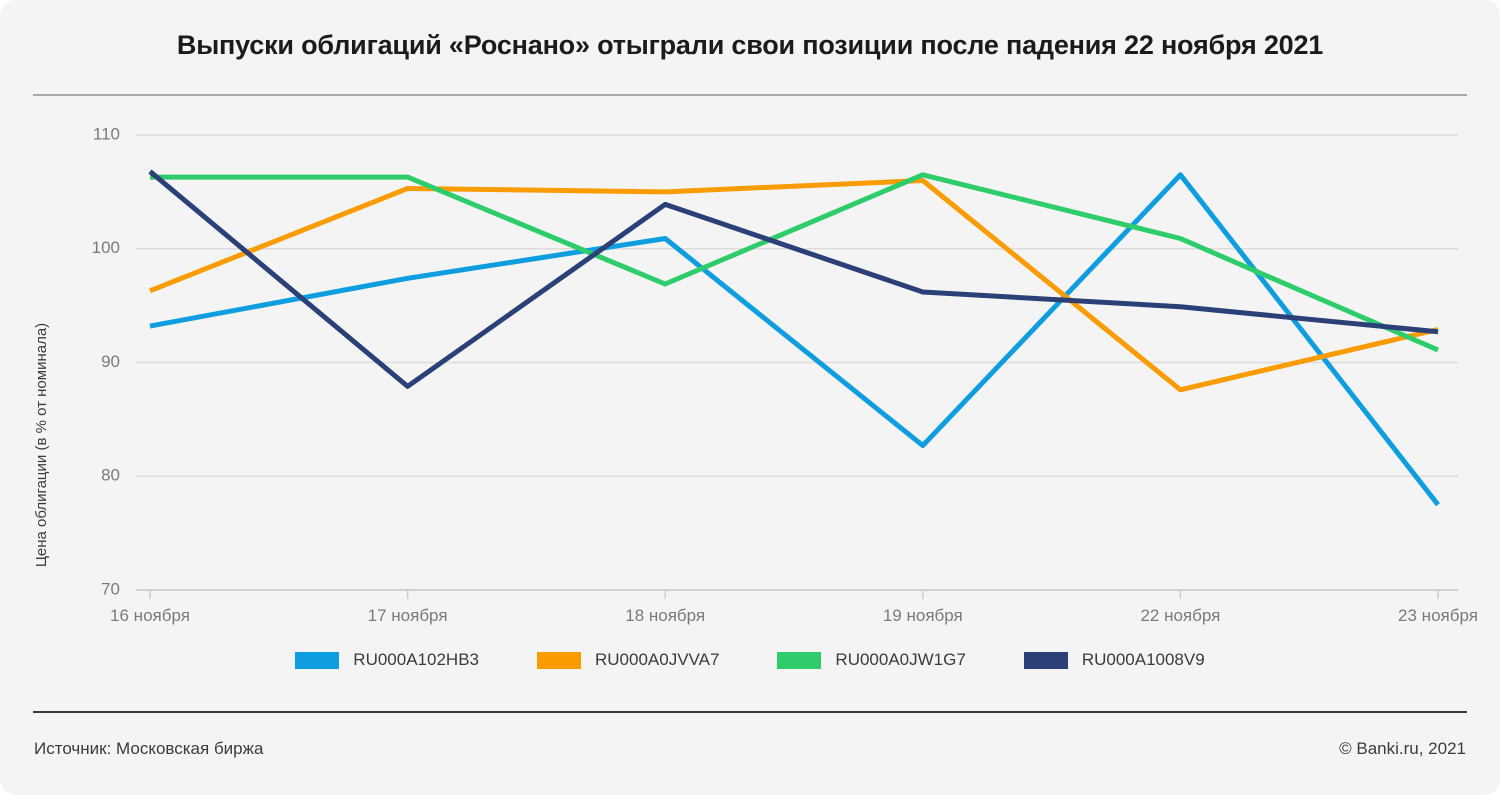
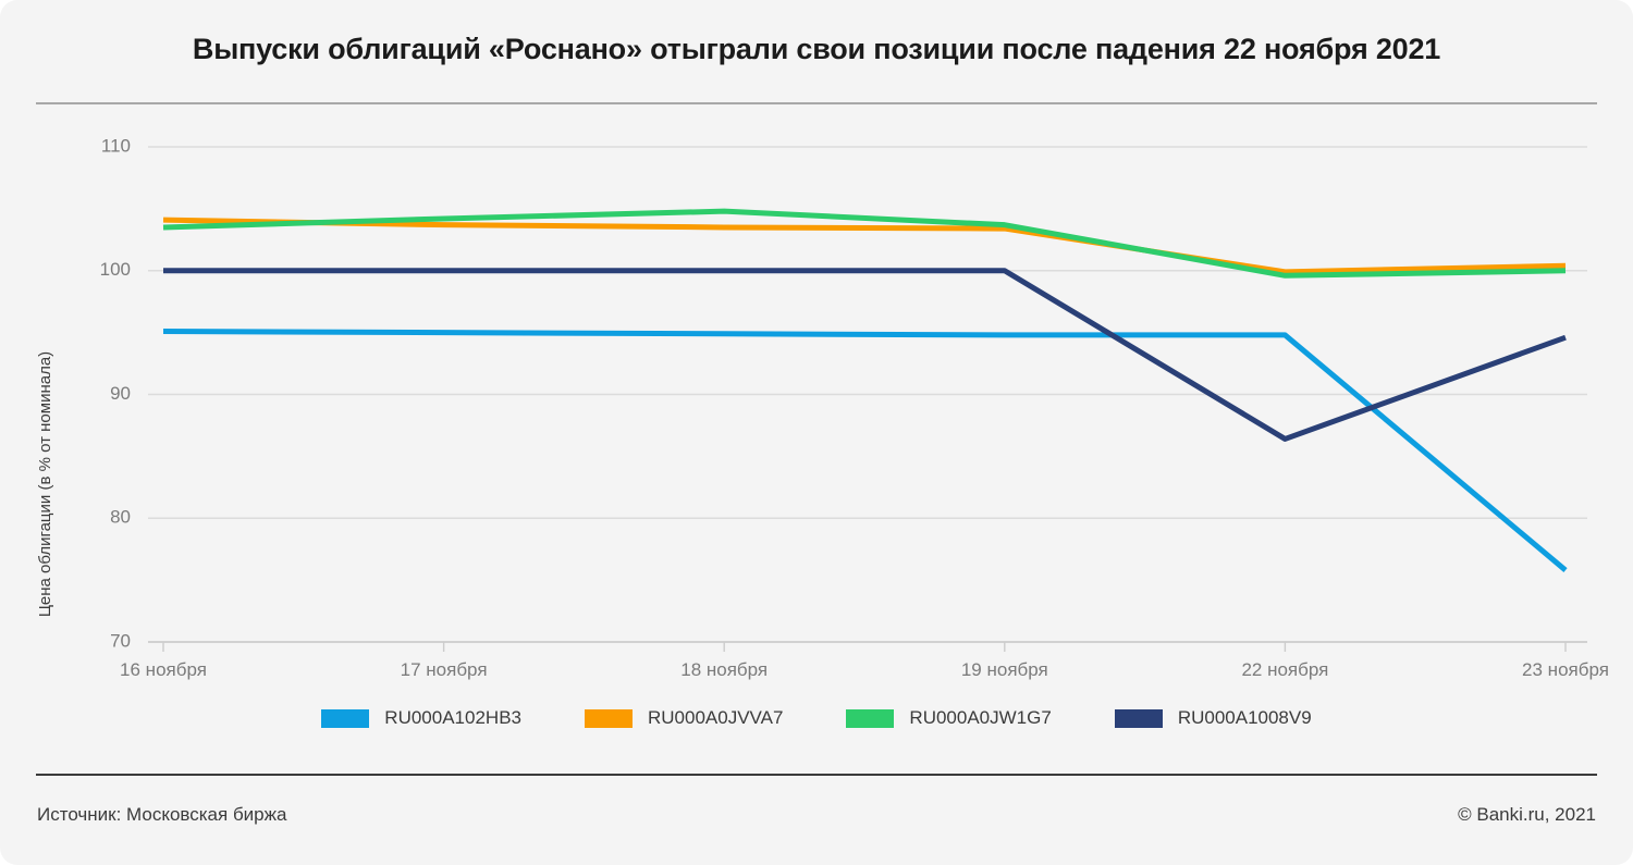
RU000A102HB3/16 ноября: 93.2 -> 95.1
RU000A0JVVA7/16 ноября: 96.3 -> 104.1
RU000A0JW1G7/16 ноября: 106.3 -> 103.5
RU000A1008V9/16 ноября: 106.8 -> 100.0
RU000A102HB3/17 ноября: 97.4 -> 95.0
RU000A0JVVA7/17 ноября: 105.3 -> 103.7
RU000A0JW1G7/17 ноября: 106.3 -> 104.2
RU000A1008V9/17 ноября: 87.9 -> 100.0
RU000A102HB3/18 ноября: 100.9 -> 94.9
RU000A0JVVA7/18 ноября: 105.0 -> 103.5
RU000A0JW1G7/18 ноября: 96.9 -> 104.8
RU000A1008V9/18 ноября: 103.9 -> 100.0
RU000A102HB3/19 ноября: 82.7 -> 94.8
RU000A0JVVA7/19 ноября: 106.0 -> 103.4
RU000A0JW1G7/19 ноября: 106.5 -> 103.7
RU000A1008V9/19 ноября: 96.2 -> 100.0
RU000A102HB3/22 ноября: 106.5 -> 94.8
RU000A0JVVA7/22 ноября: 87.6 -> 99.9
RU000A0JW1G7/22 ноября: 100.9 -> 99.6
RU000A1008V9/22 ноября: 94.9 -> 86.4
RU000A102HB3/23 ноября: 77.5 -> 75.8
RU000A0JVVA7/23 ноября: 92.9 -> 100.4
RU000A0JW1G7/23 ноября: 91.1 -> 100.0
RU000A1008V9/23 ноября: 92.7 -> 94.6
